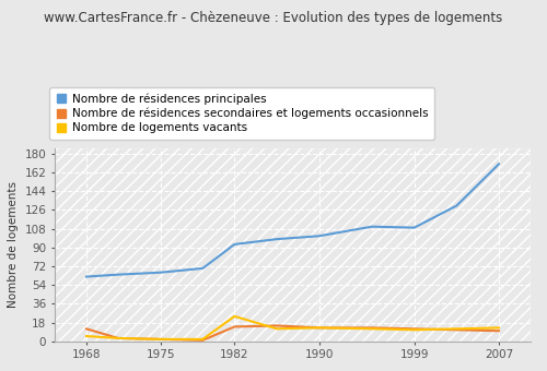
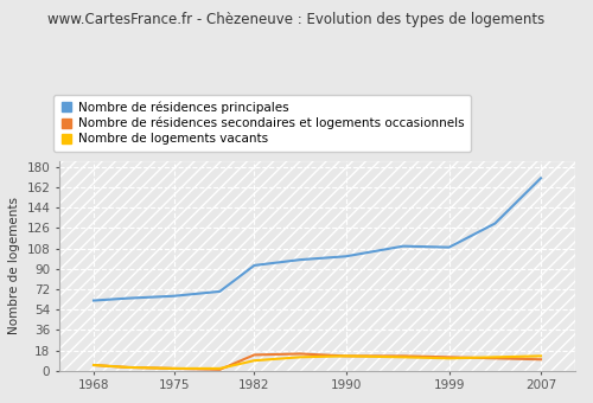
Nombre de résidences secondaires et logements occasionnels/1968: 12 -> 5
Nombre de logements vacants/1982: 24 -> 9
